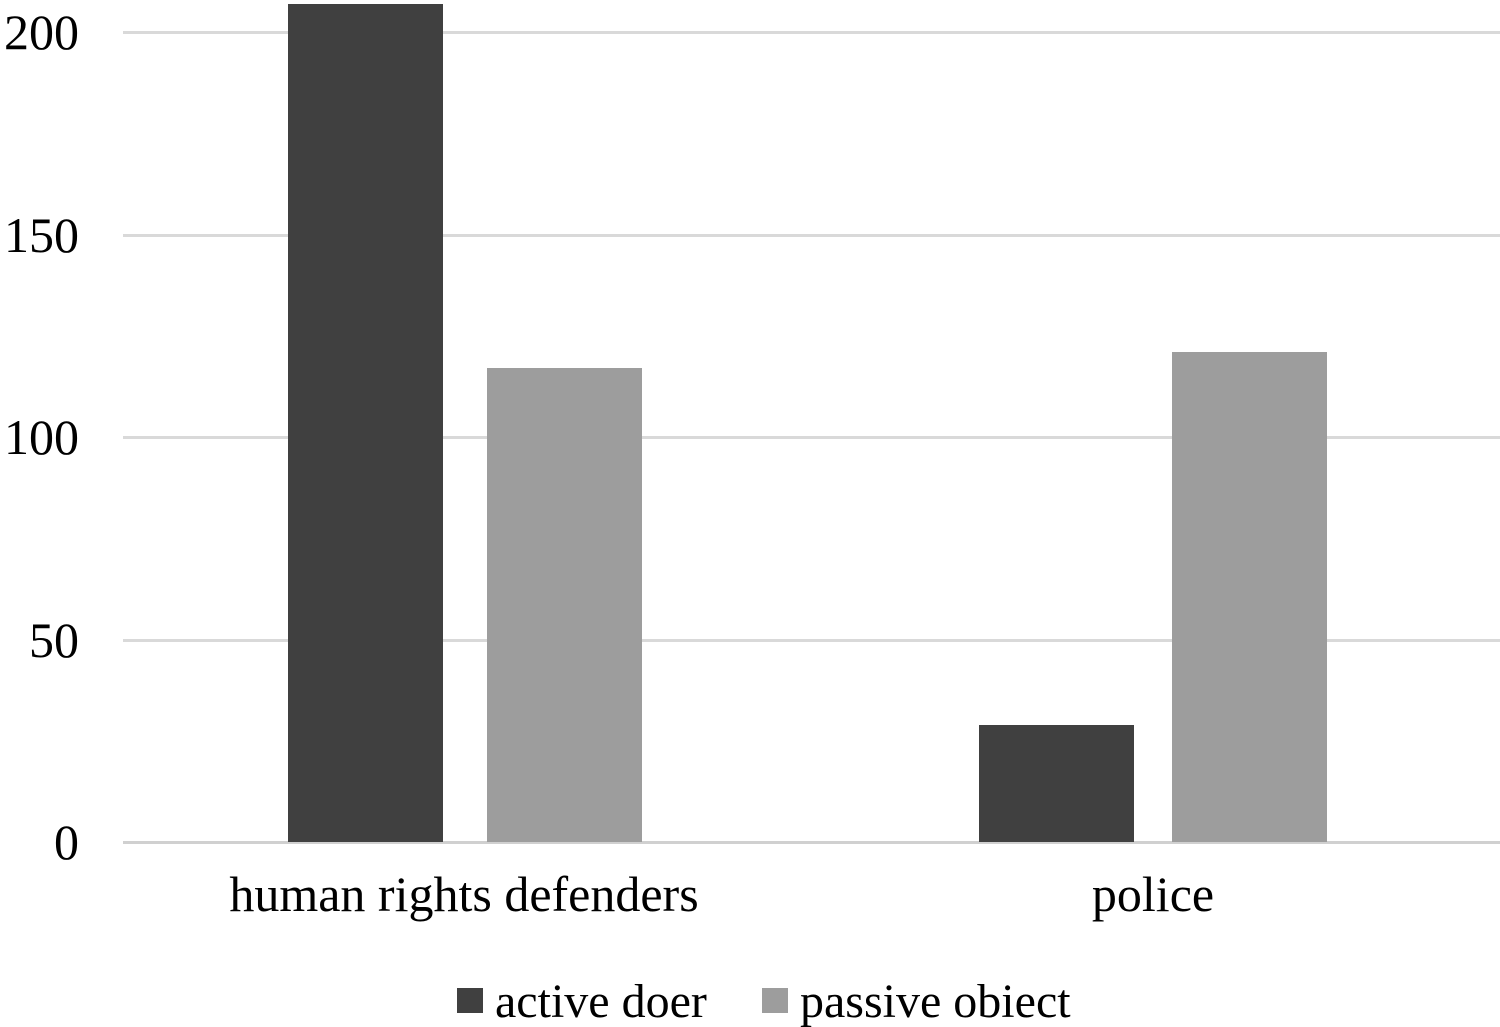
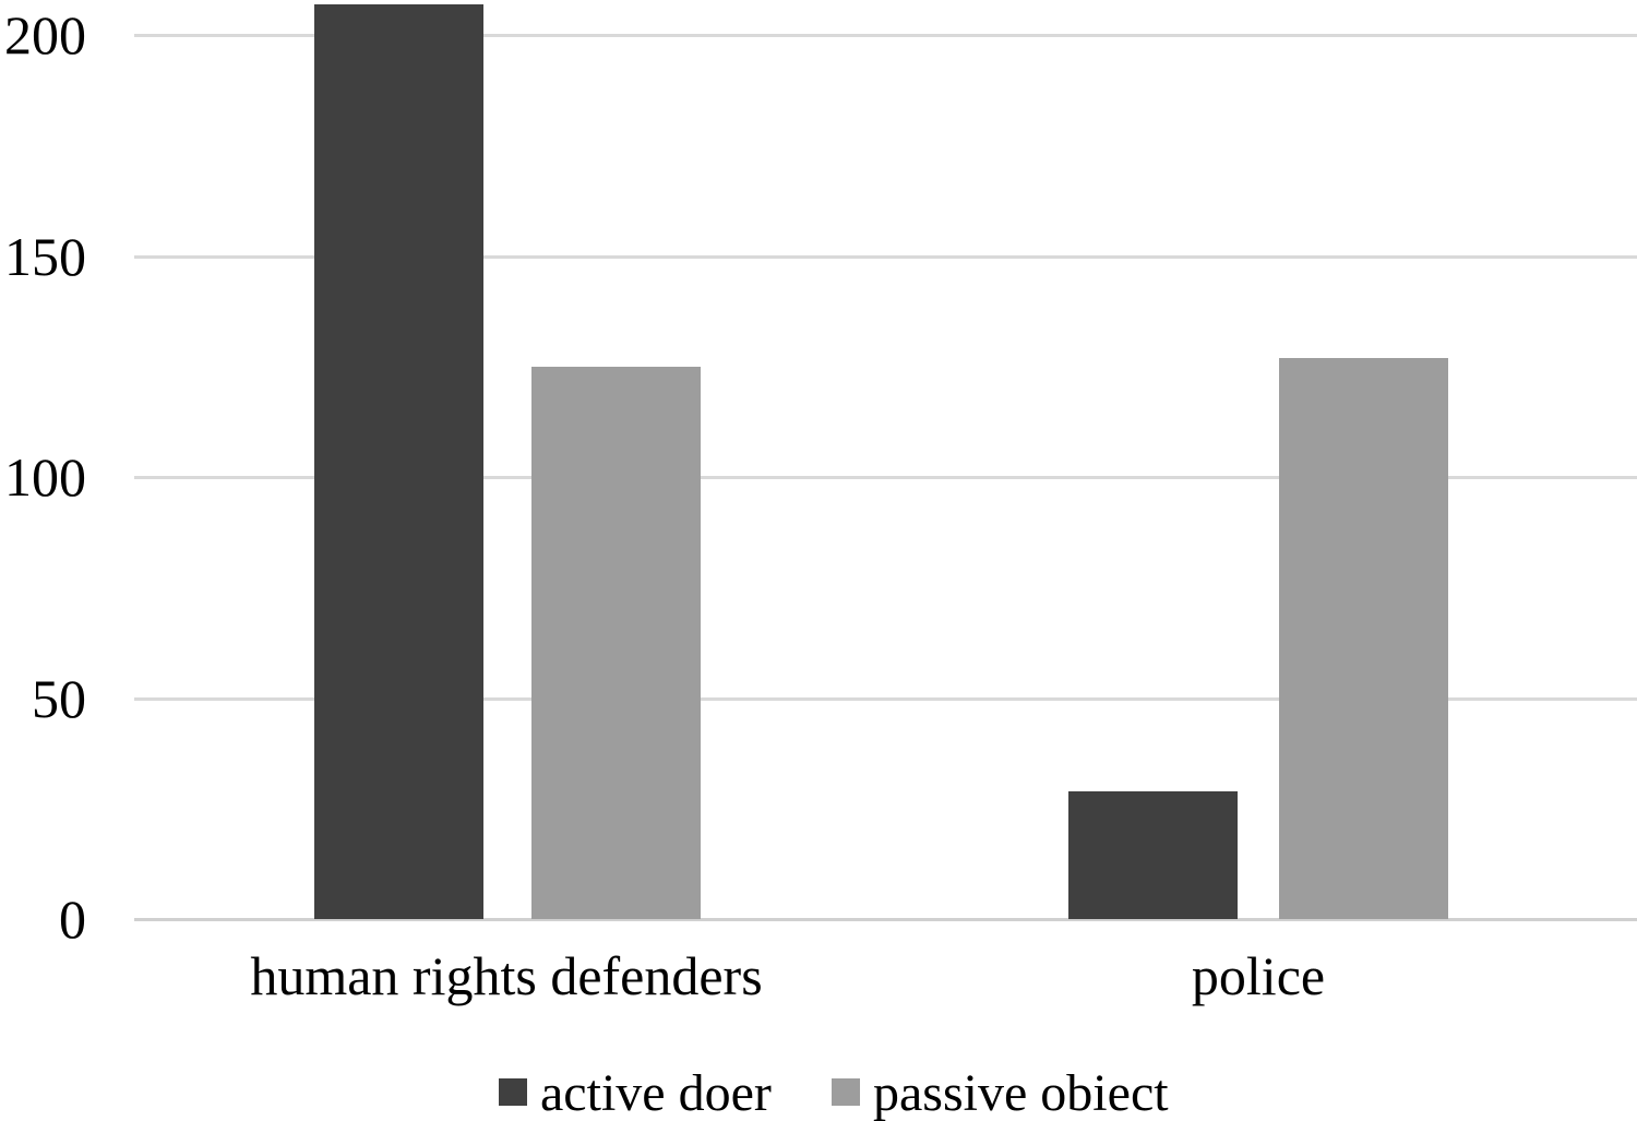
passive obiect/human rights defenders: 117 -> 125
passive obiect/police: 121 -> 127
